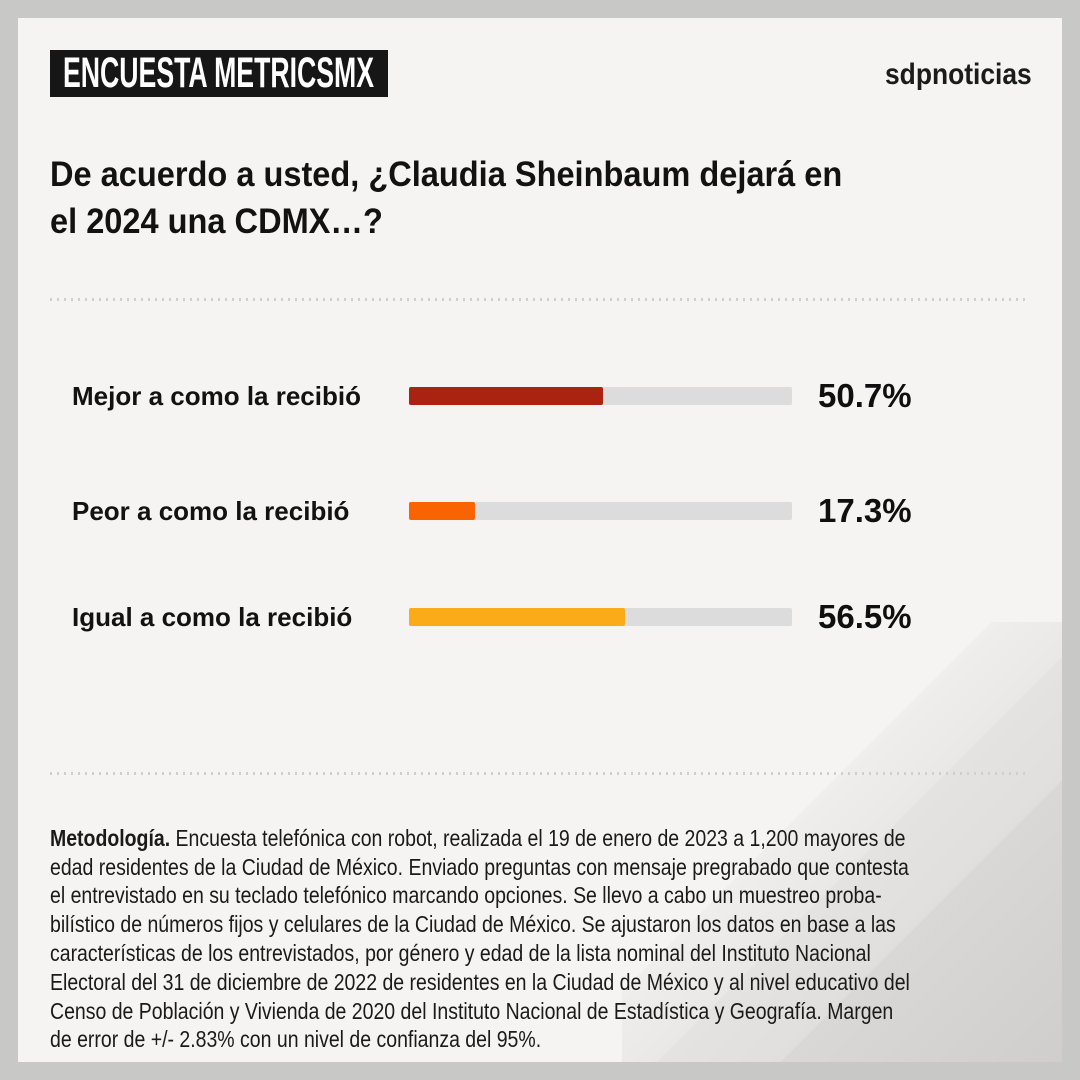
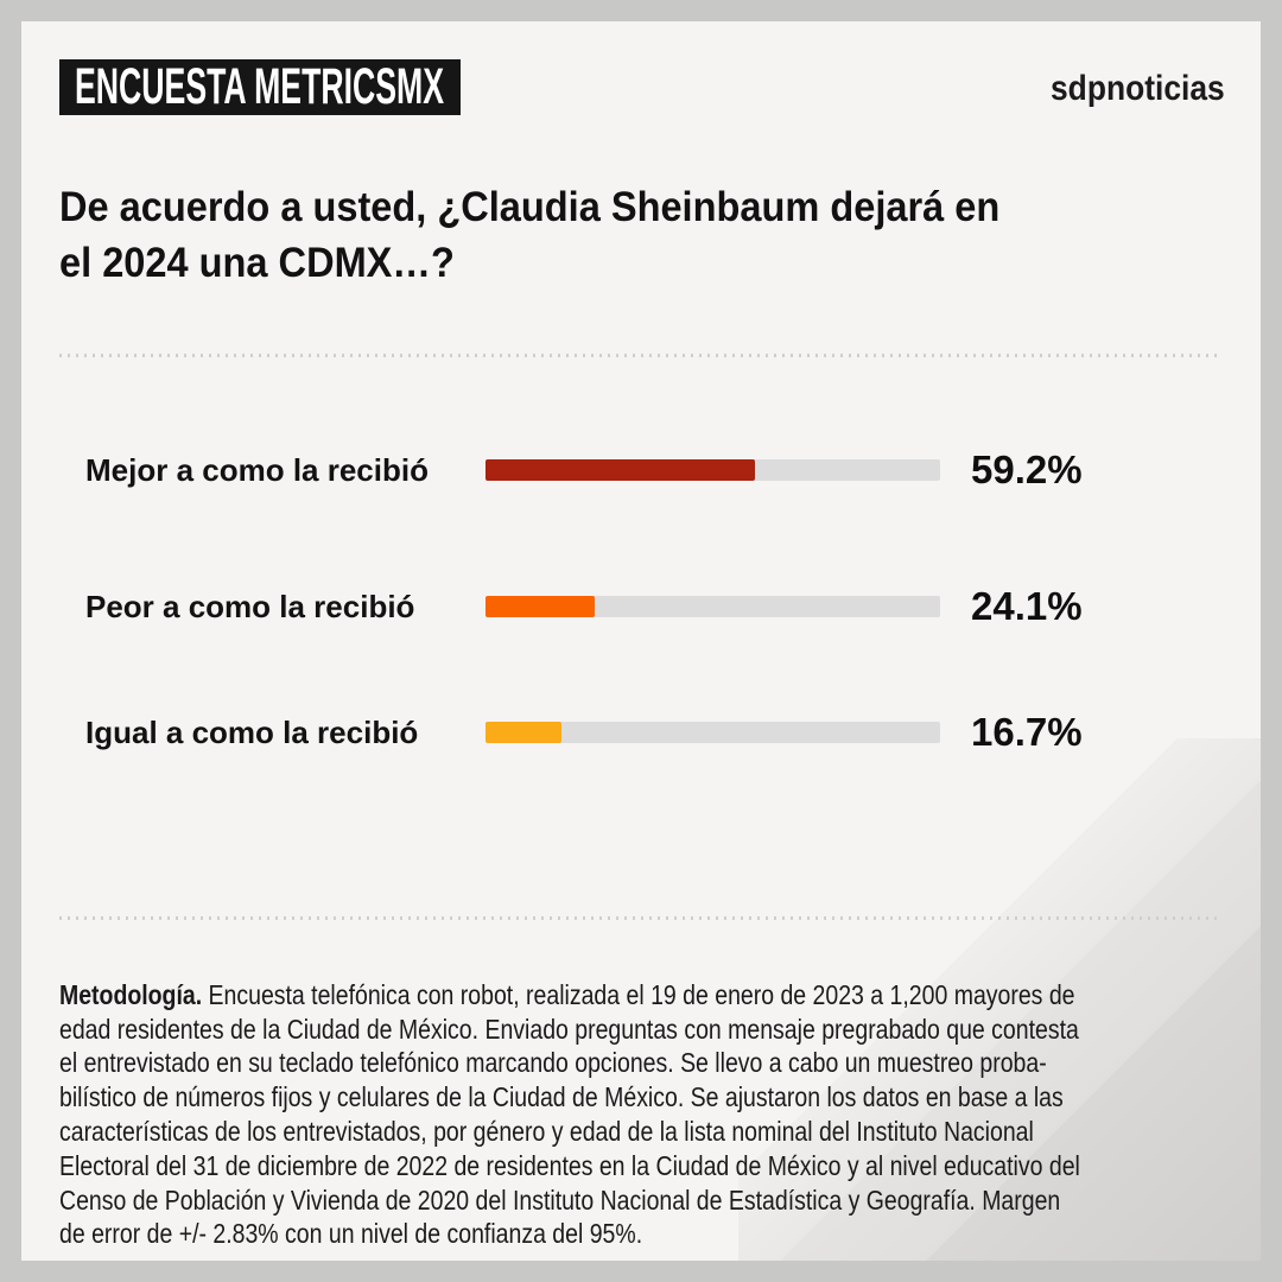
Mejor a como la recibió: 50.7% -> 59.2%
Peor a como la recibió: 17.3% -> 24.1%
Igual a como la recibió: 56.5% -> 16.7%
